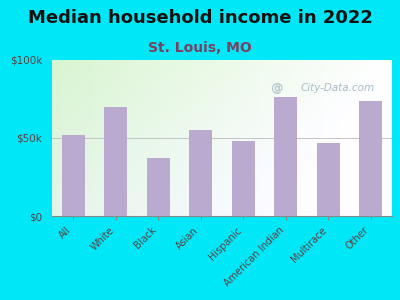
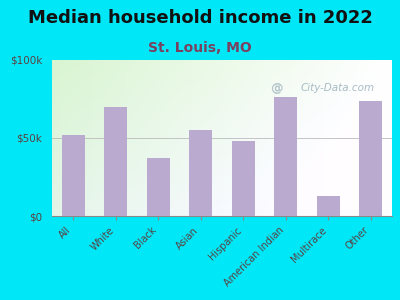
Multirace: $47k -> $13k
